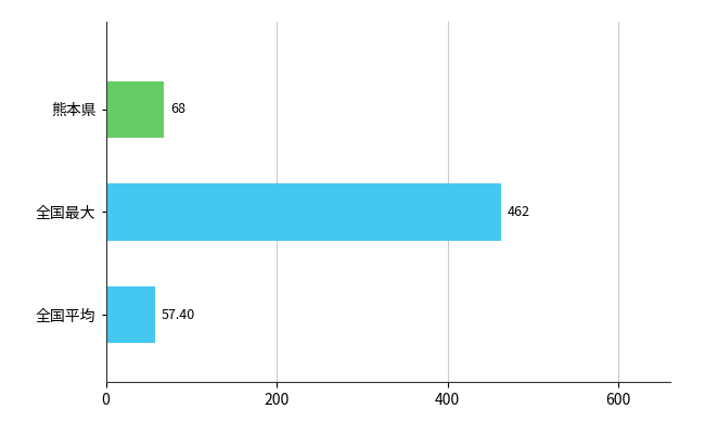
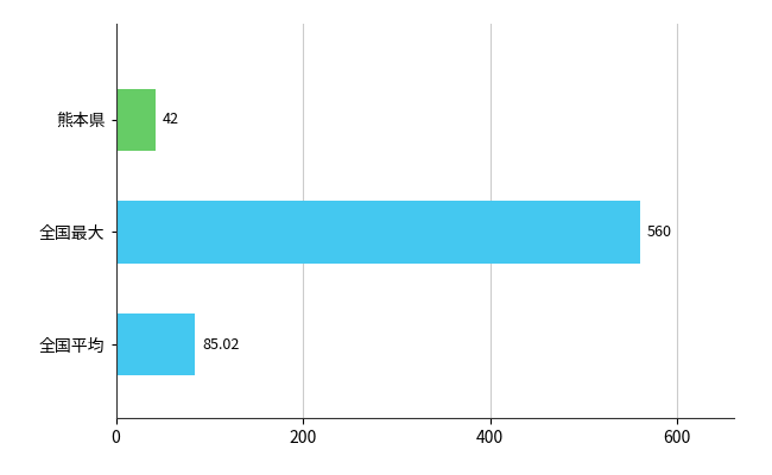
熊本県: 68 -> 42
全国最大: 462 -> 560
全国平均: 57.40 -> 85.02
